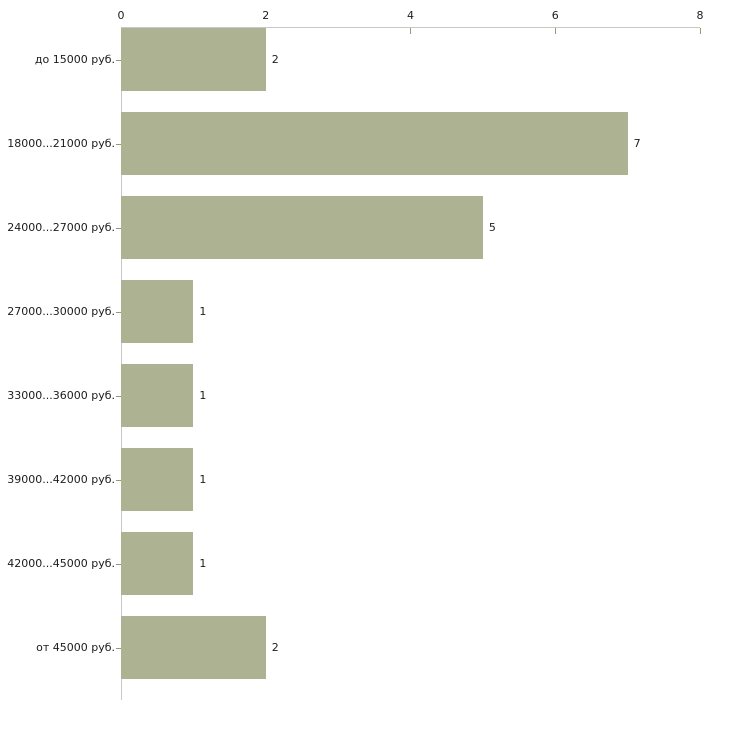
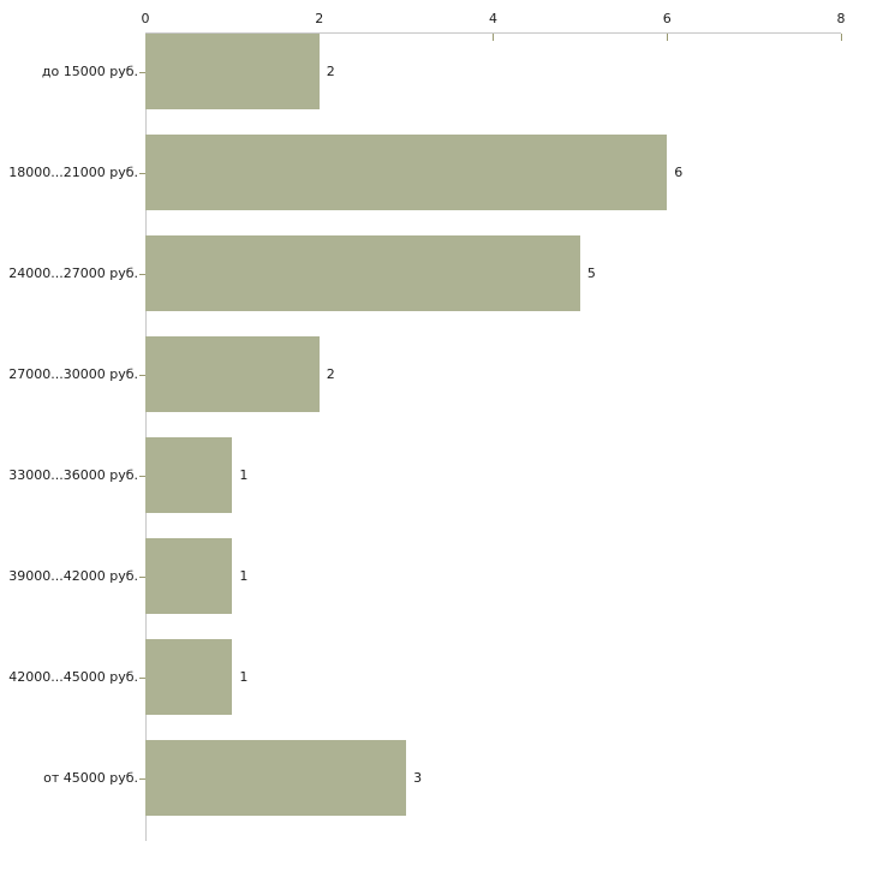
18000...21000 руб.: 7 -> 6
27000...30000 руб.: 1 -> 2
от 45000 руб.: 2 -> 3
